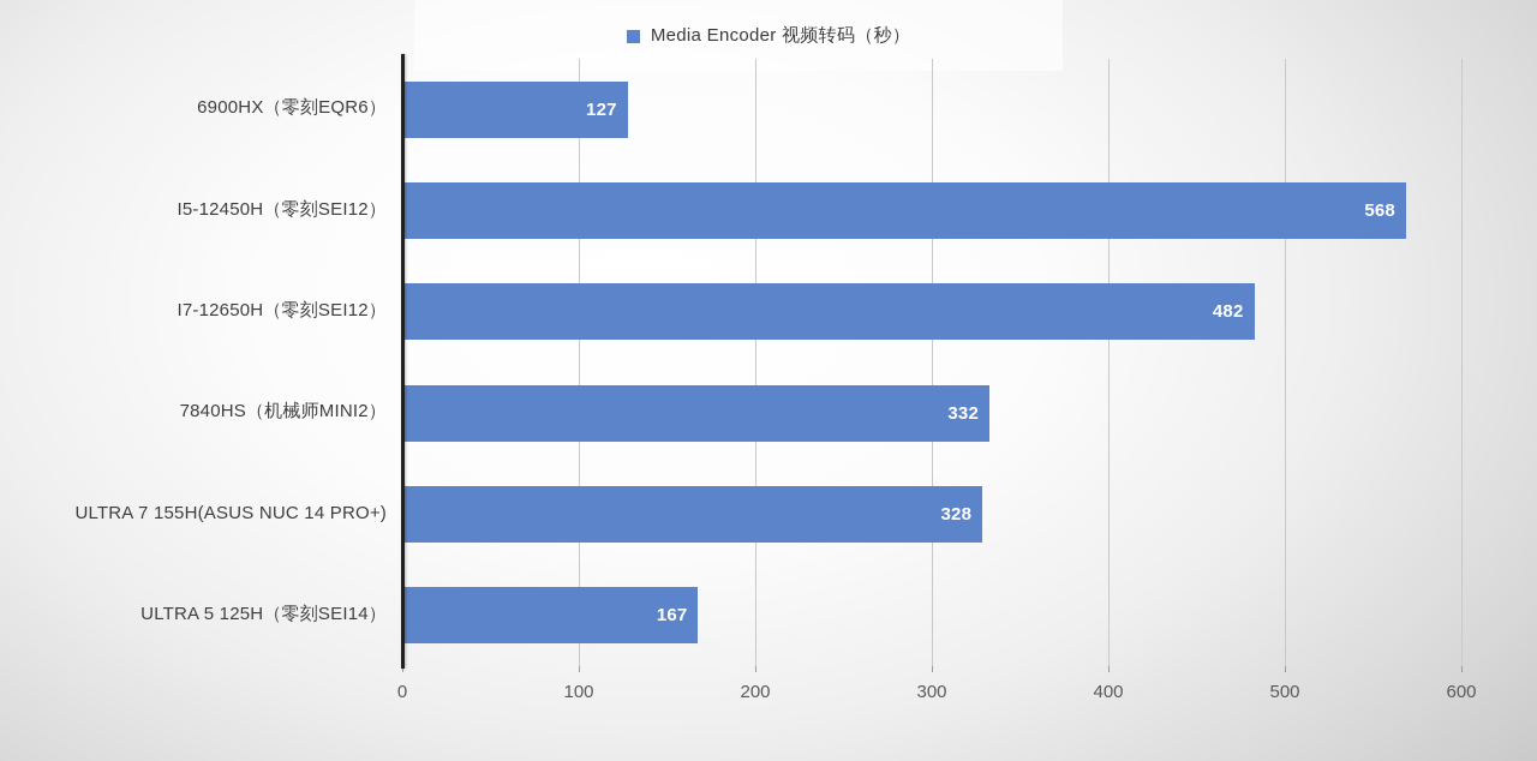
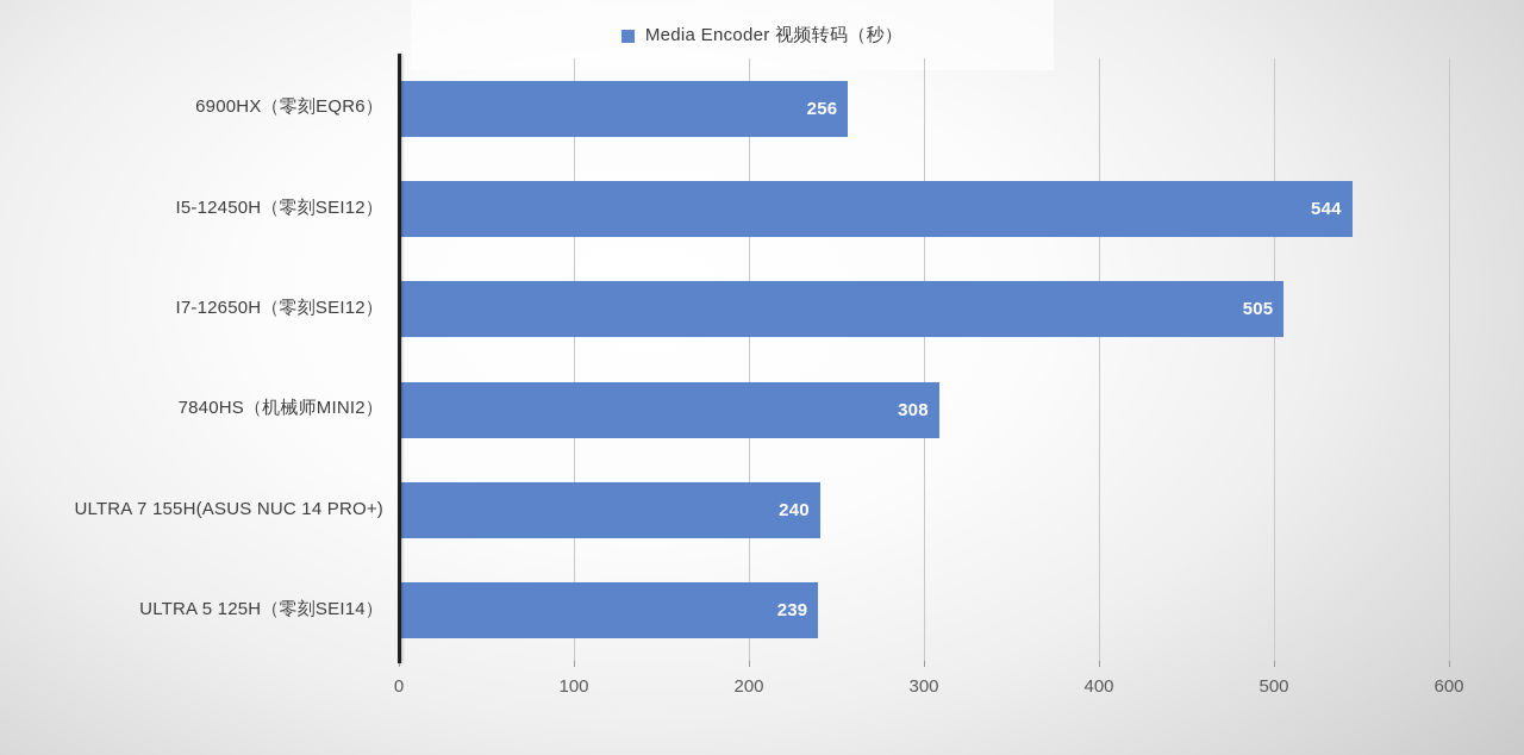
6900HX（零刻EQR6）: 127 -> 256
I5-12450H（零刻SEI12）: 568 -> 544
I7-12650H（零刻SEI12）: 482 -> 505
7840HS（机械师MINI2）: 332 -> 308
ULTRA 7 155H(ASUS NUC 14 PRO+): 328 -> 240
ULTRA 5 125H（零刻SEI14）: 167 -> 239
